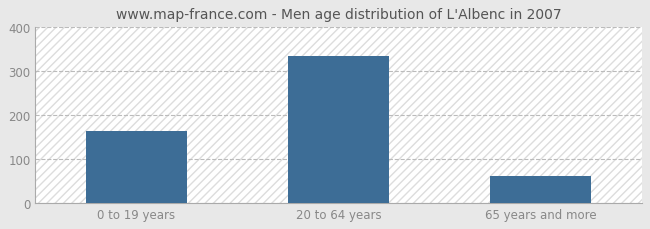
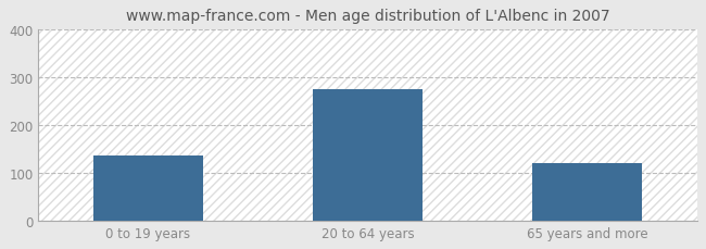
0 to 19 years: 163 -> 135
20 to 64 years: 333 -> 275
65 years and more: 62 -> 120
